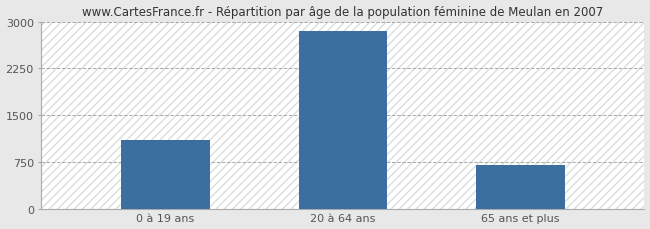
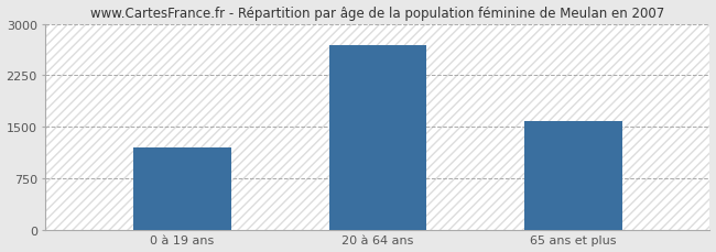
0 à 19 ans: 1100 -> 1200
20 à 64 ans: 2850 -> 2680
65 ans et plus: 700 -> 1580
